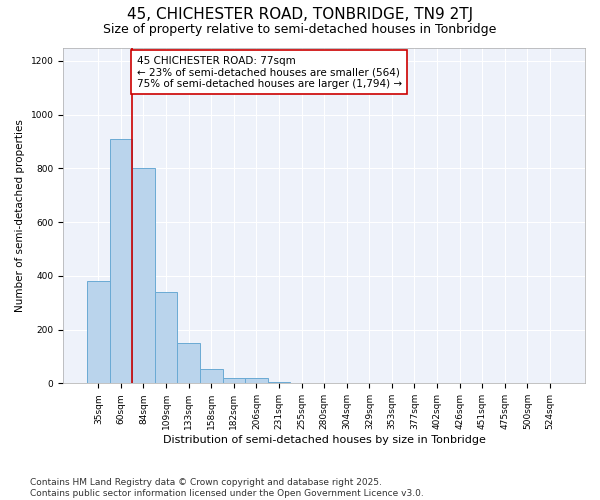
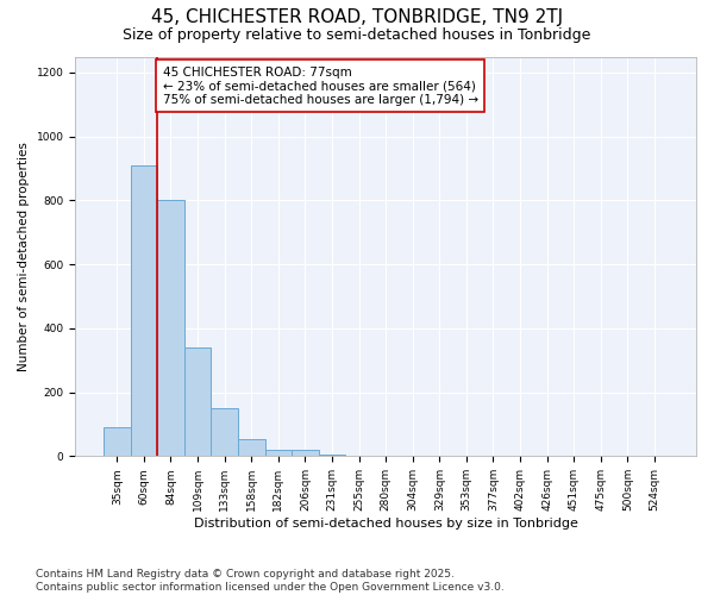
35sqm: 380 -> 90
